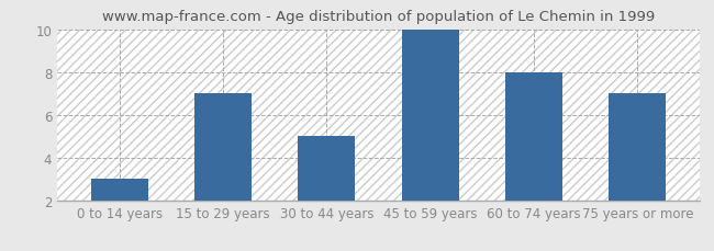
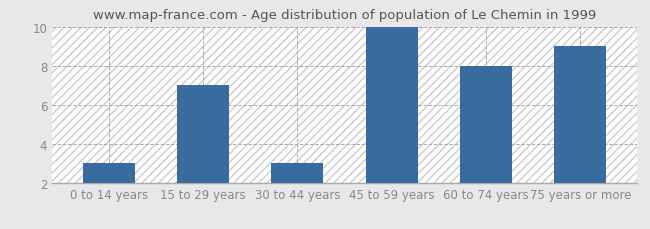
30 to 44 years: 5 -> 3
75 years or more: 7 -> 9
